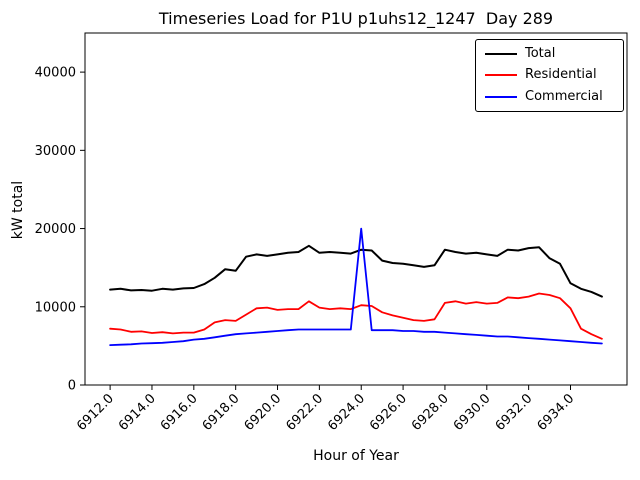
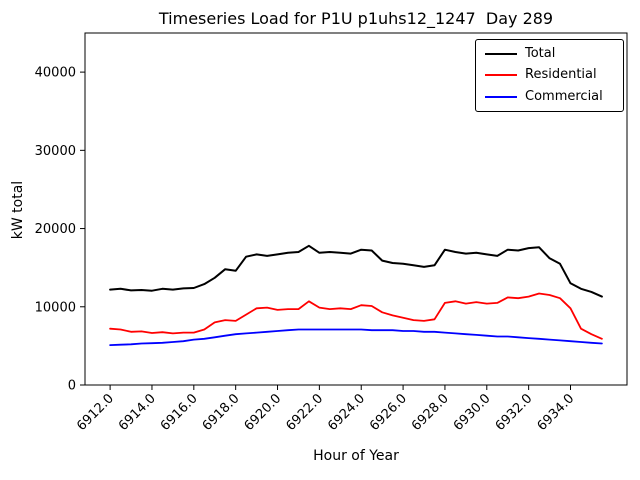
Commercial/6924.0: 20000 -> 7000
